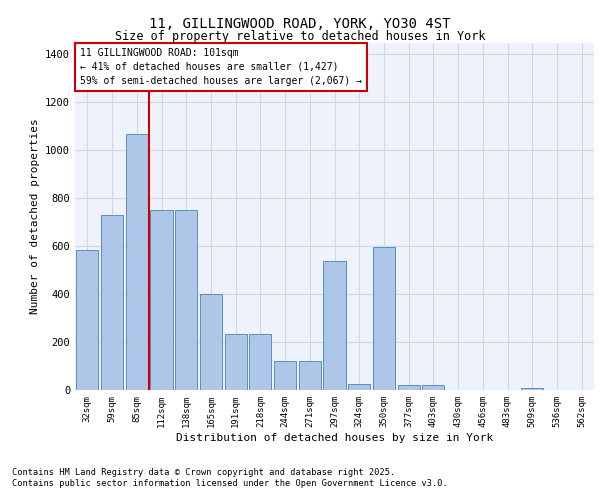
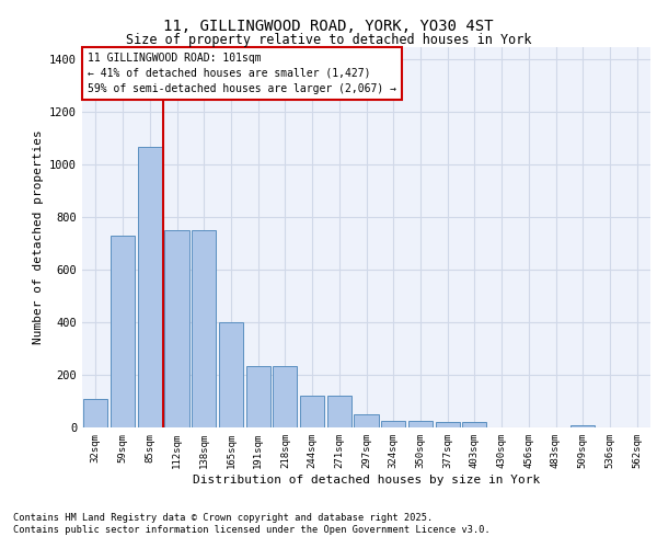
32sqm: 585 -> 110
297sqm: 540 -> 50
350sqm: 595 -> 25
